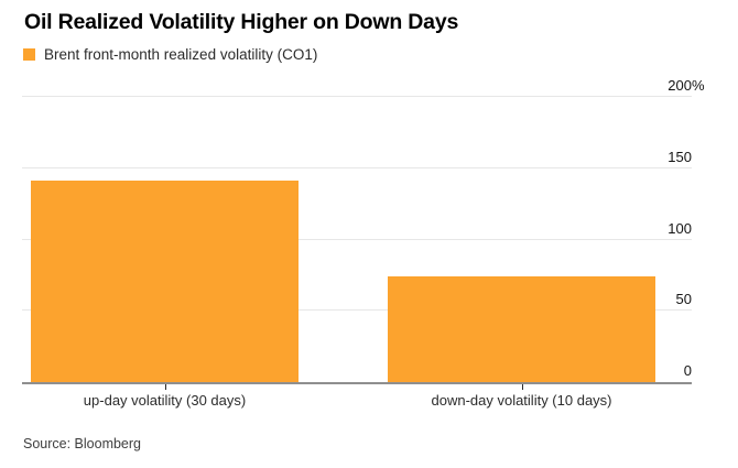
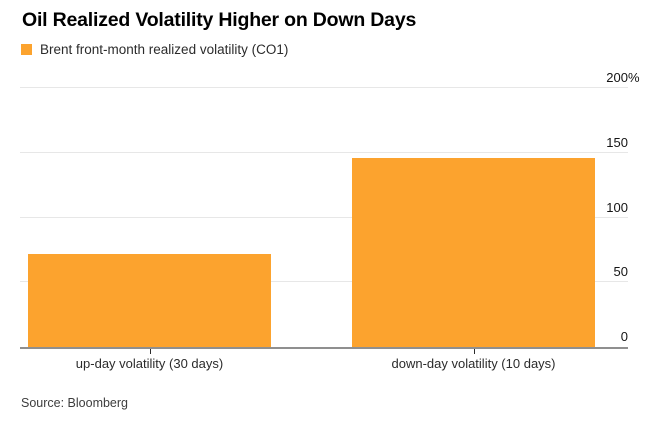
up-day volatility (30 days): 141 -> 72
down-day volatility (10 days): 74 -> 146
